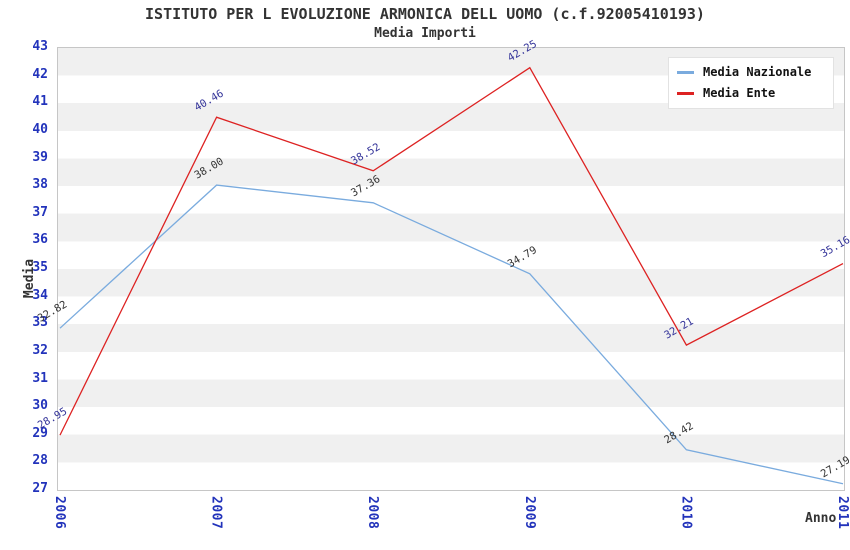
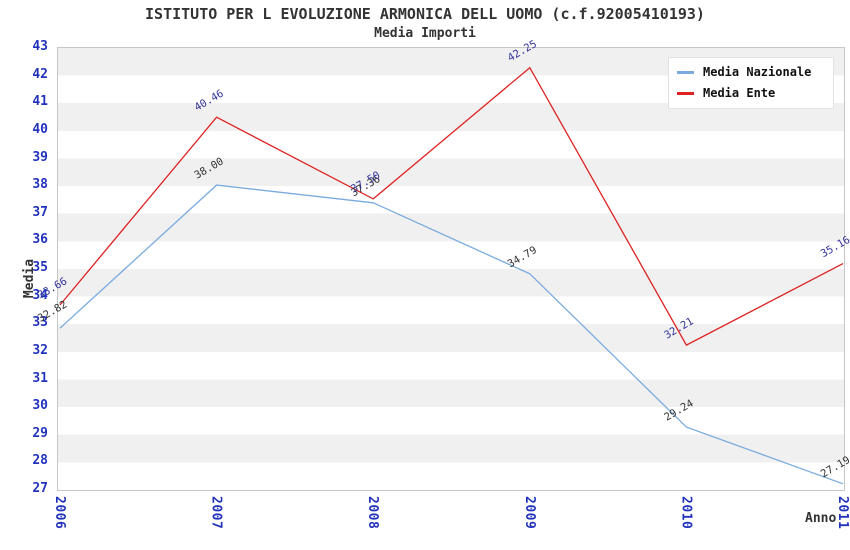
Media Ente/2006: 28.95 -> 33.66
Media Ente/2008: 38.52 -> 37.50
Media Nazionale/2010: 28.42 -> 29.24
